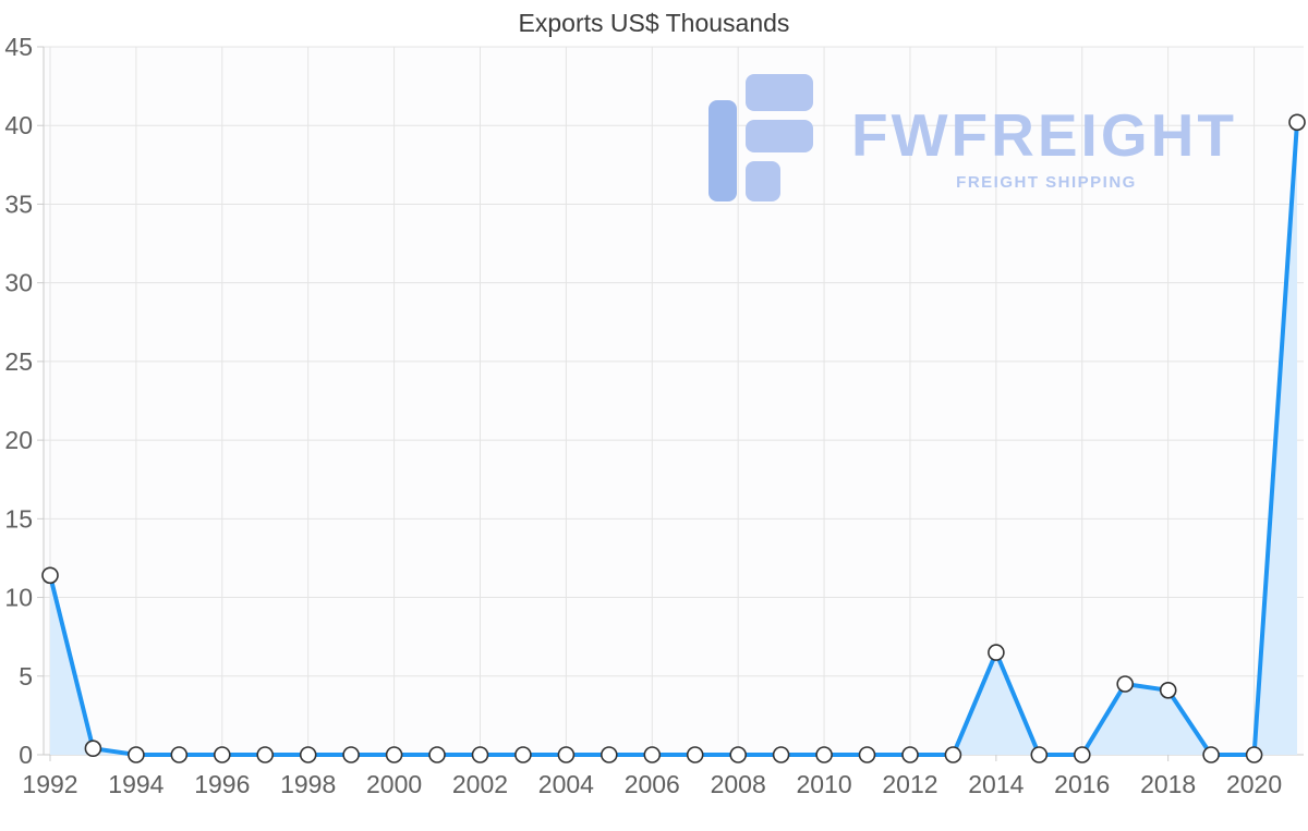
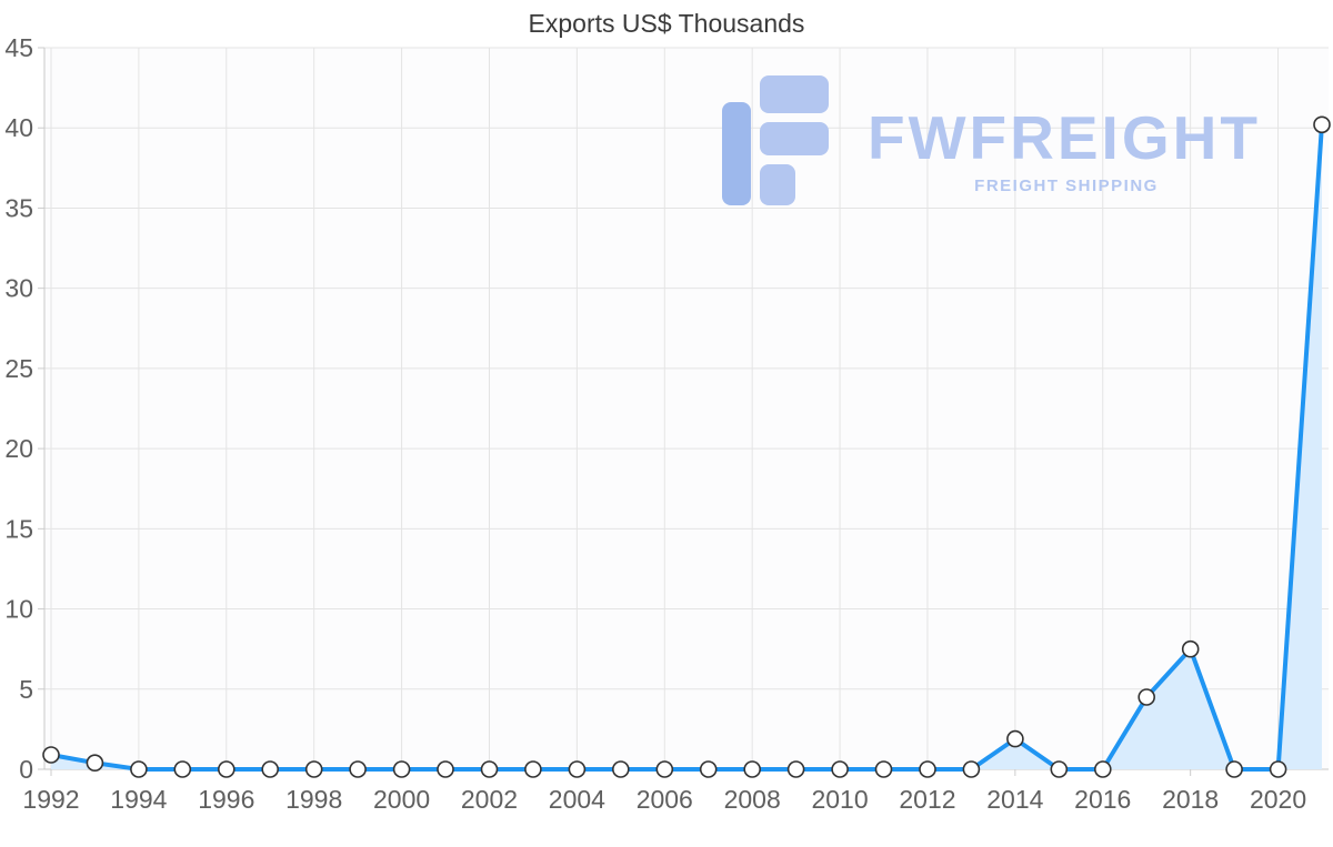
1992: 11.4 -> 0.9
2014: 6.5 -> 1.9
2018: 4.1 -> 7.5
